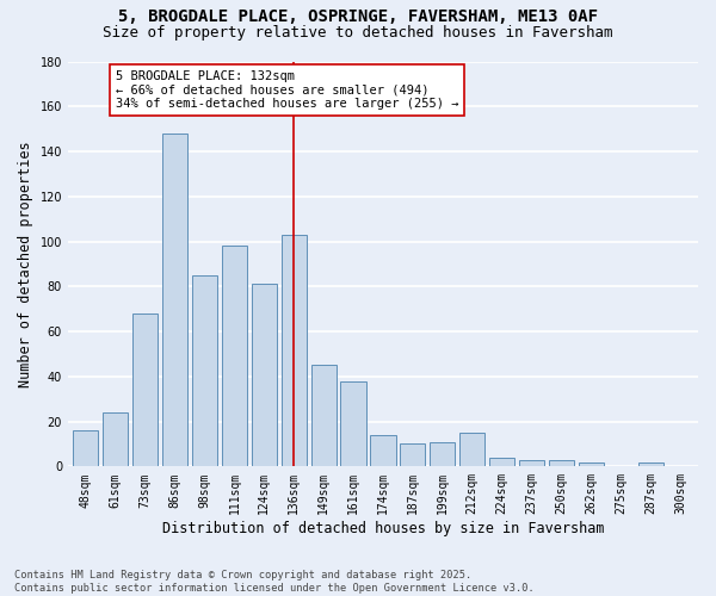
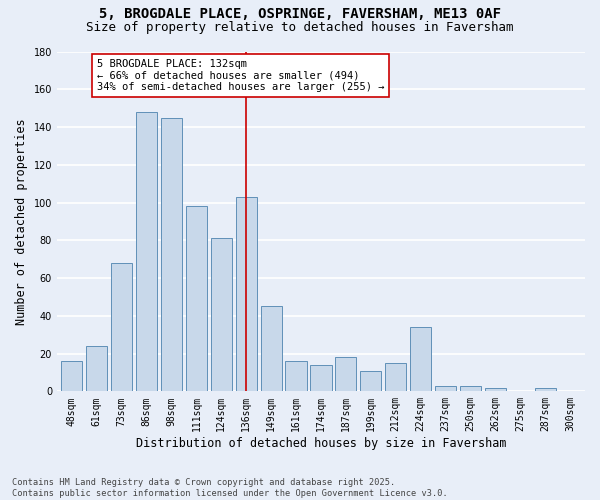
98sqm: 85 -> 145
161sqm: 38 -> 16
187sqm: 10 -> 18
224sqm: 4 -> 34
